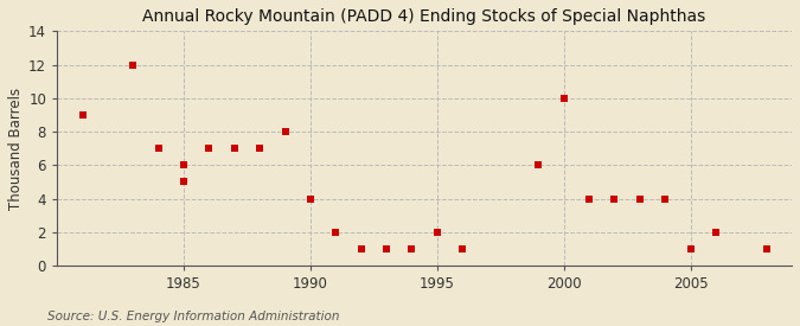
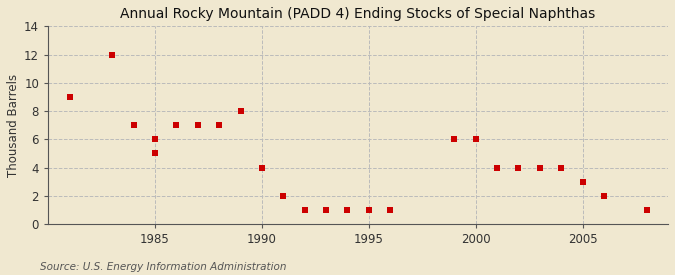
1995: 2 -> 1
2000: 10 -> 6
2005: 1 -> 3
